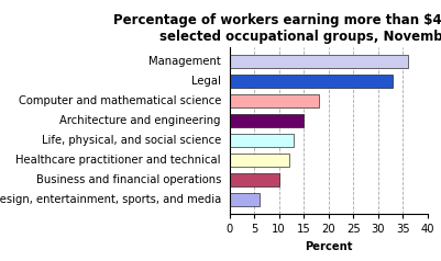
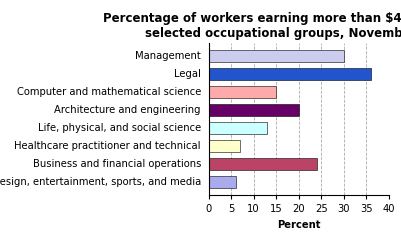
Management: 36 -> 30
Legal: 33 -> 36
Computer and mathematical science: 18 -> 15
Architecture and engineering: 15 -> 20
Healthcare practitioner and technical: 12 -> 7
Business and financial operations: 10 -> 24
